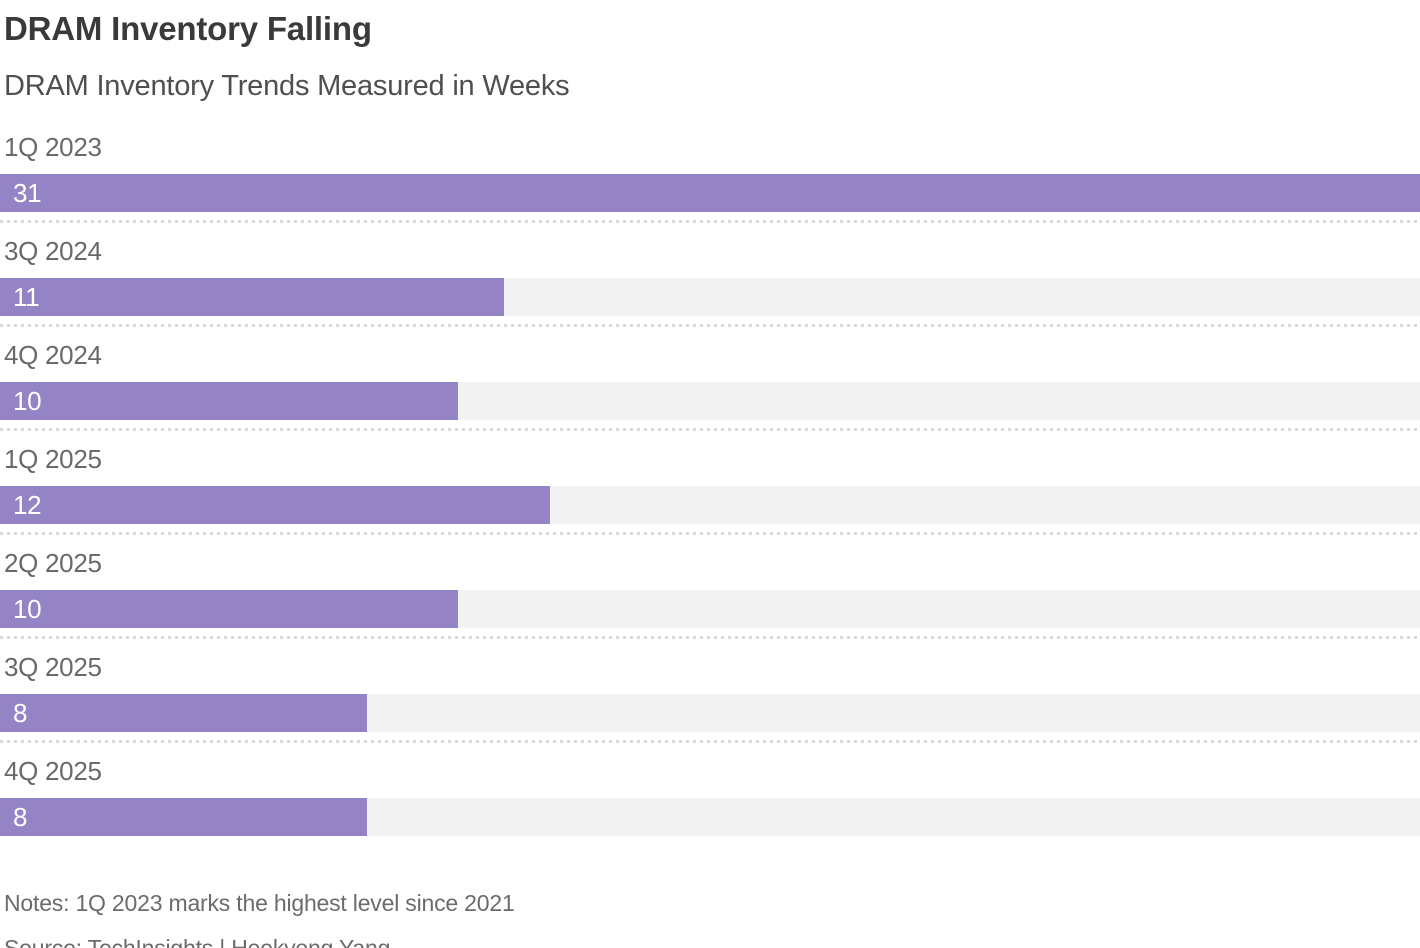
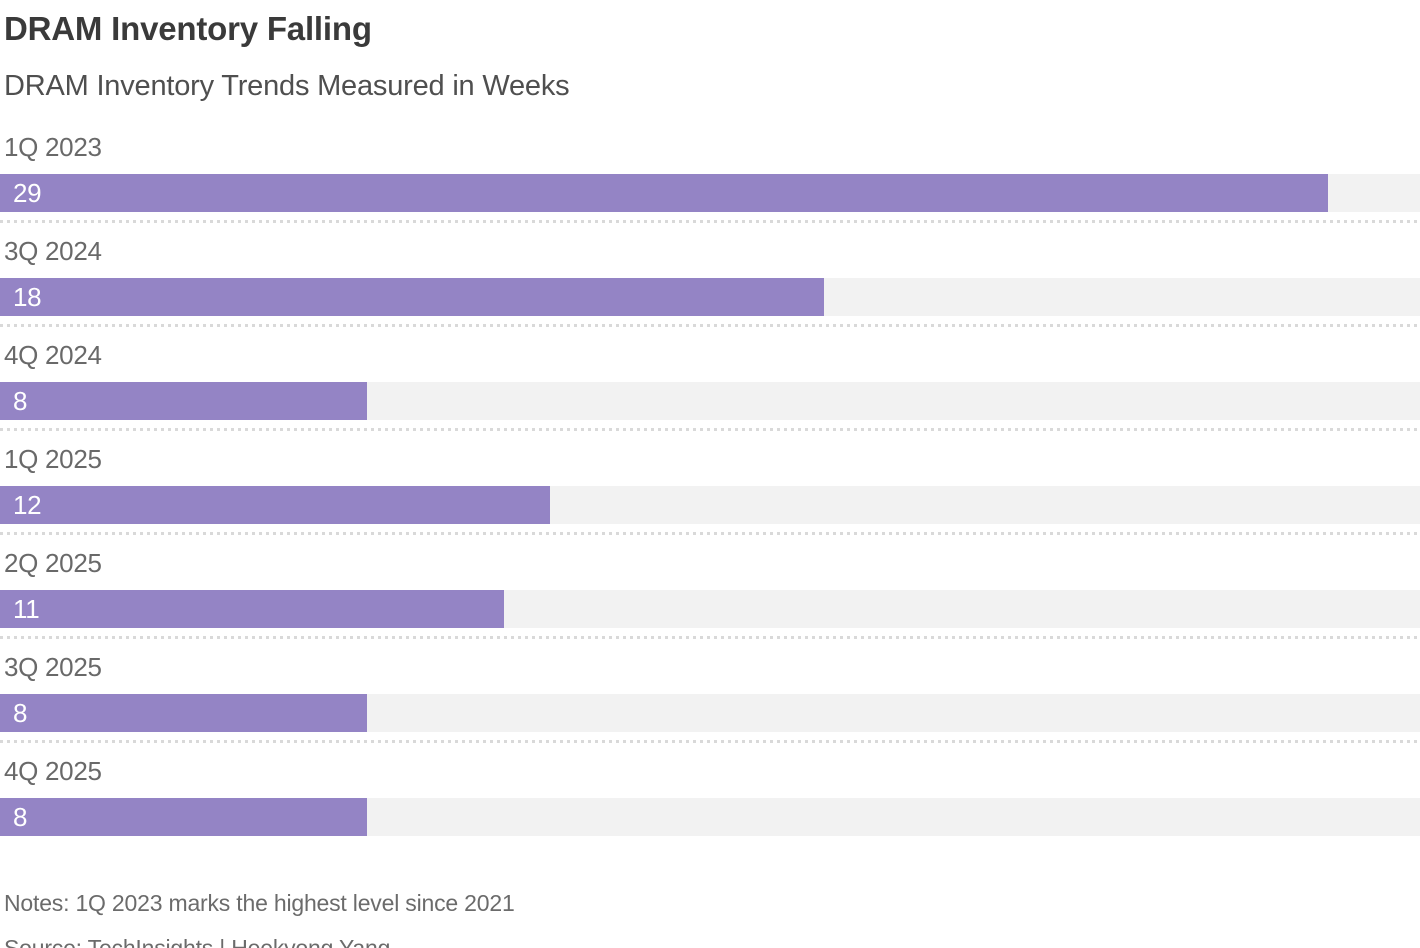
1Q 2023: 31 -> 29
3Q 2024: 11 -> 18
4Q 2024: 10 -> 8
2Q 2025: 10 -> 11
